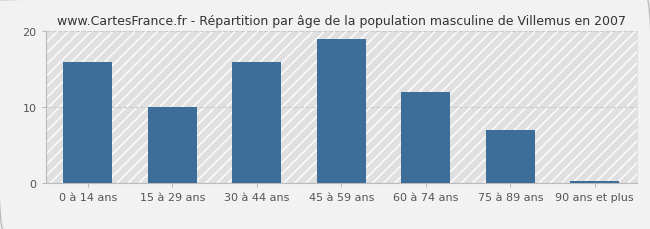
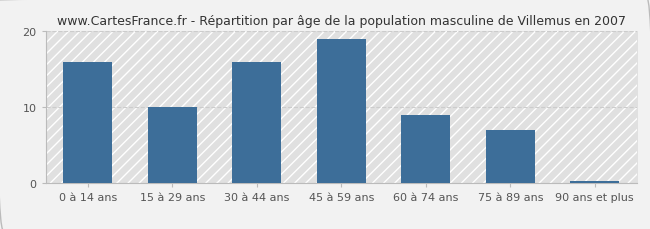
60 à 74 ans: 12.0 -> 9.0
